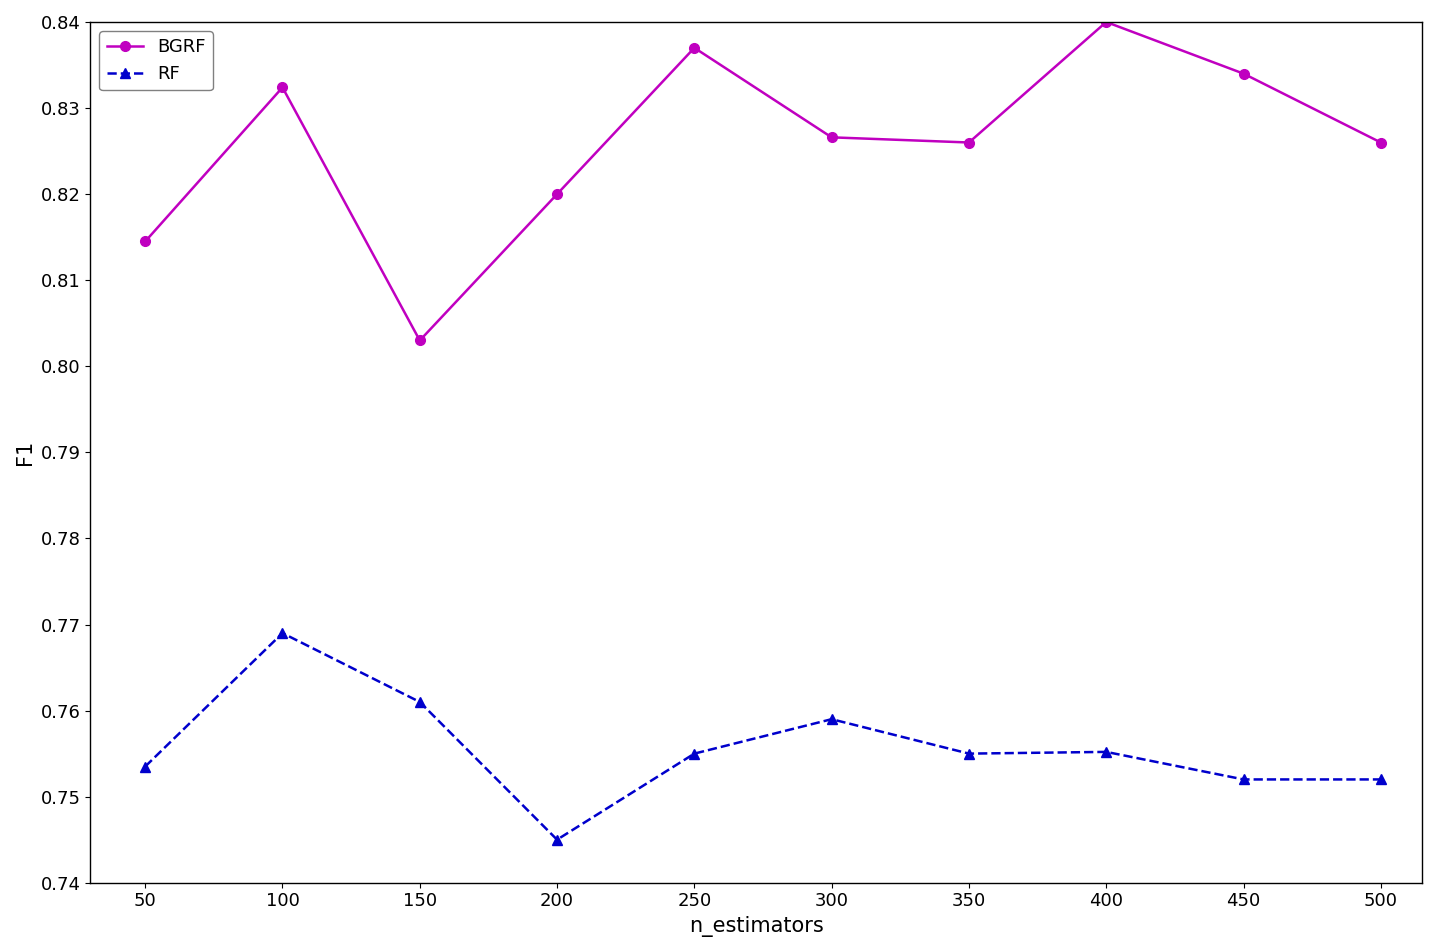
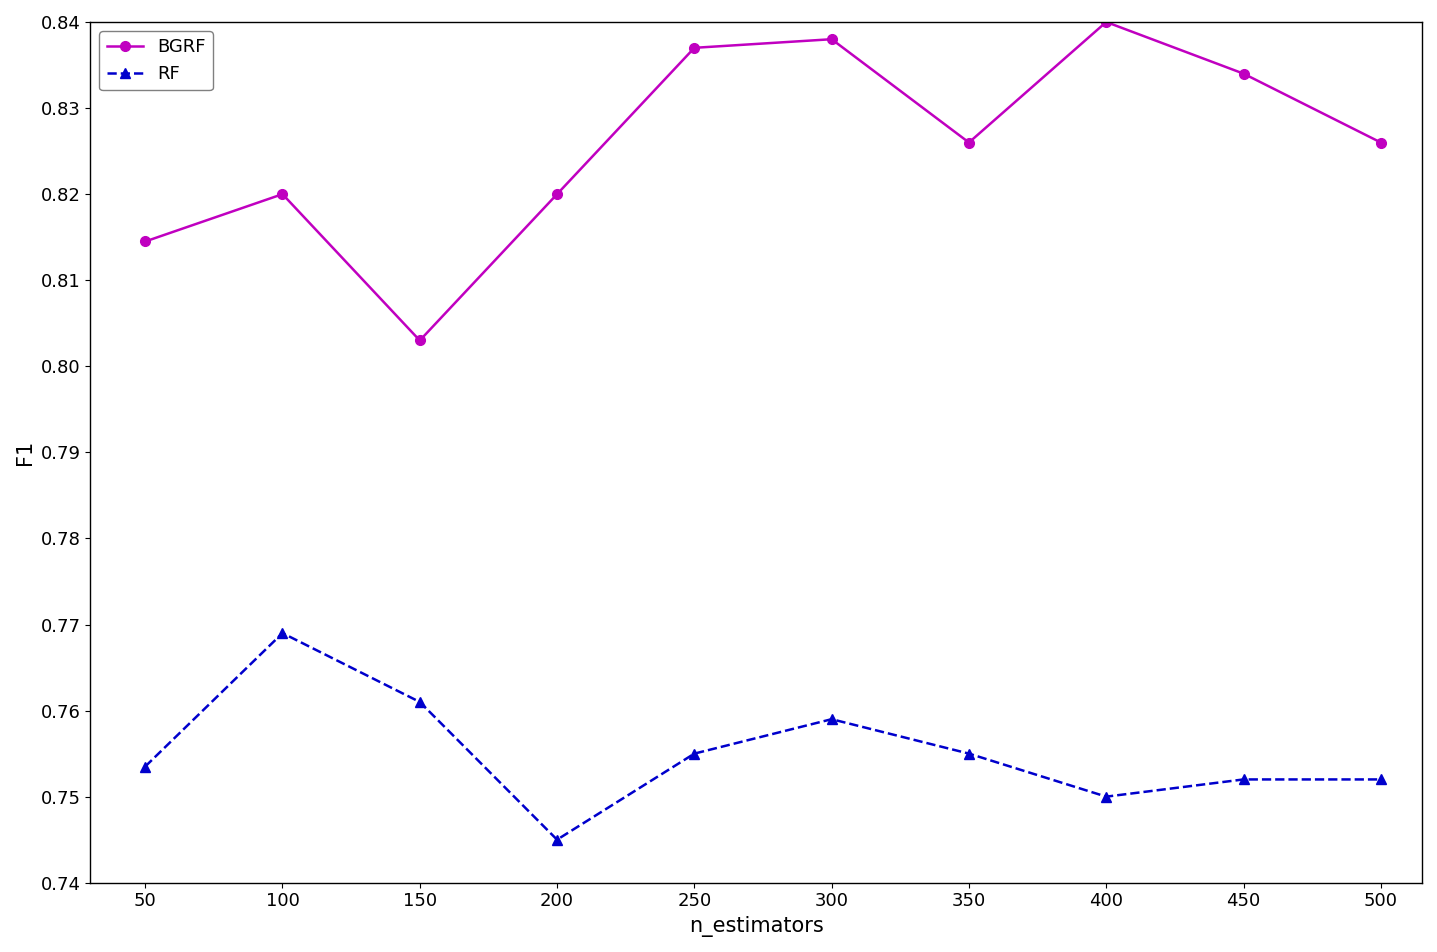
BGRF/100: 0.8324 -> 0.8200
BGRF/300: 0.8266 -> 0.8380
RF/400: 0.7552 -> 0.7500
